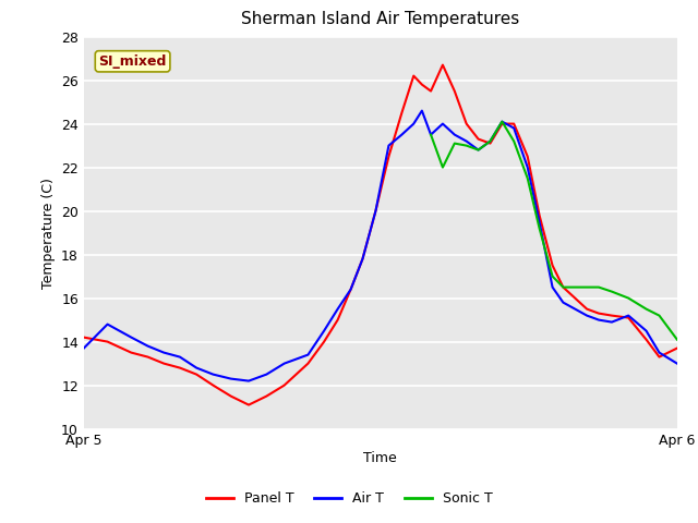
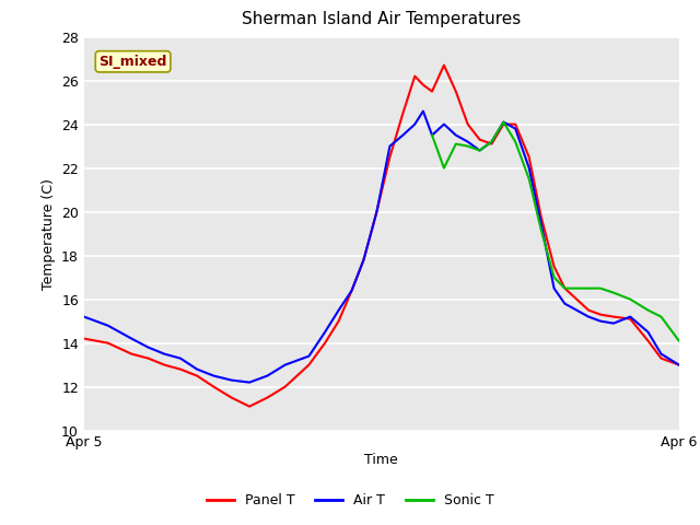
Air T/Apr 5: 13.7 -> 15.2
Panel T/Apr 6: 13.7 -> 13.0
